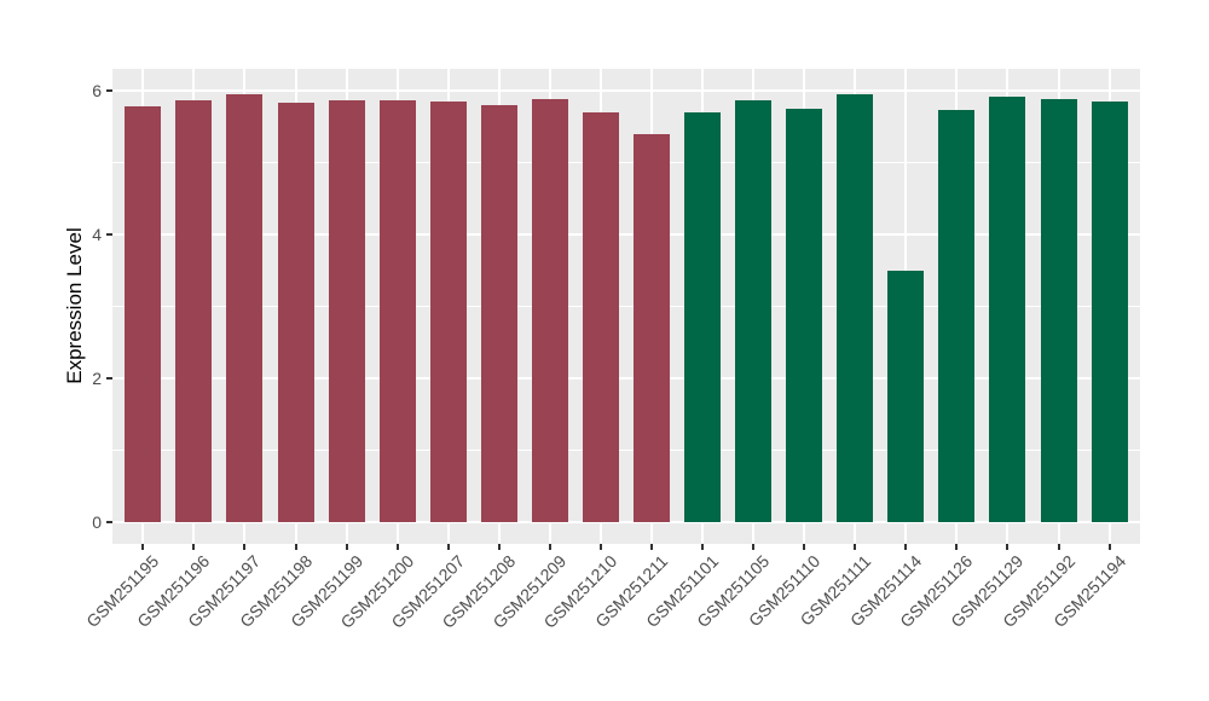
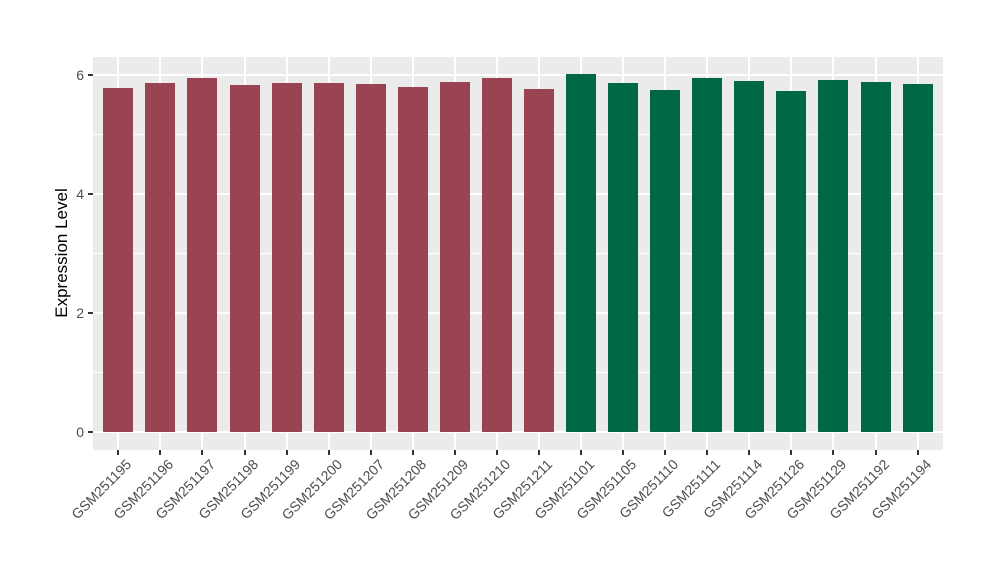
GSM251210: 5.7 -> 6.0
GSM251211: 5.4 -> 5.8
GSM251101: 5.7 -> 6.0
GSM251114: 3.5 -> 5.9
